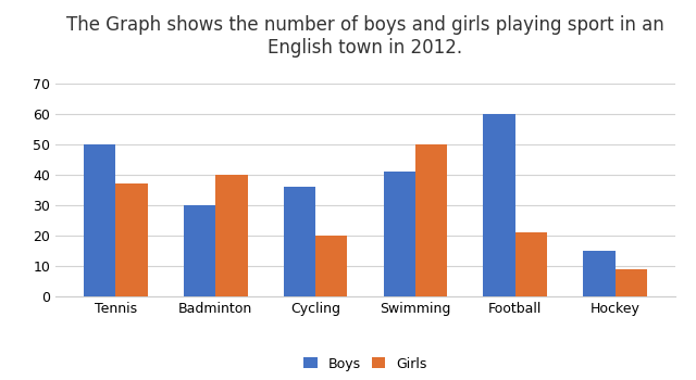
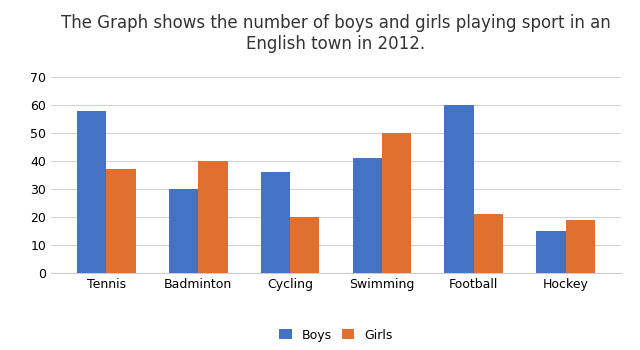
Boys/Tennis: 50 -> 58
Girls/Hockey: 9 -> 19
